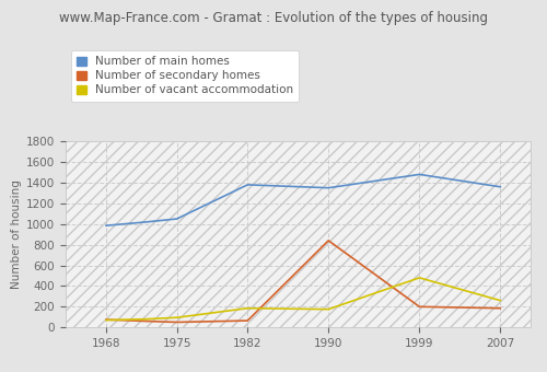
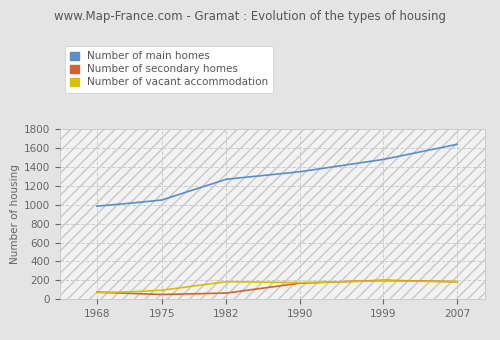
Number of main homes/1982: 1380 -> 1270
Number of secondary homes/1990: 840 -> 170
Number of vacant accommodation/1999: 480 -> 200
Number of main homes/2007: 1360 -> 1640
Number of vacant accommodation/2007: 260 -> 180
